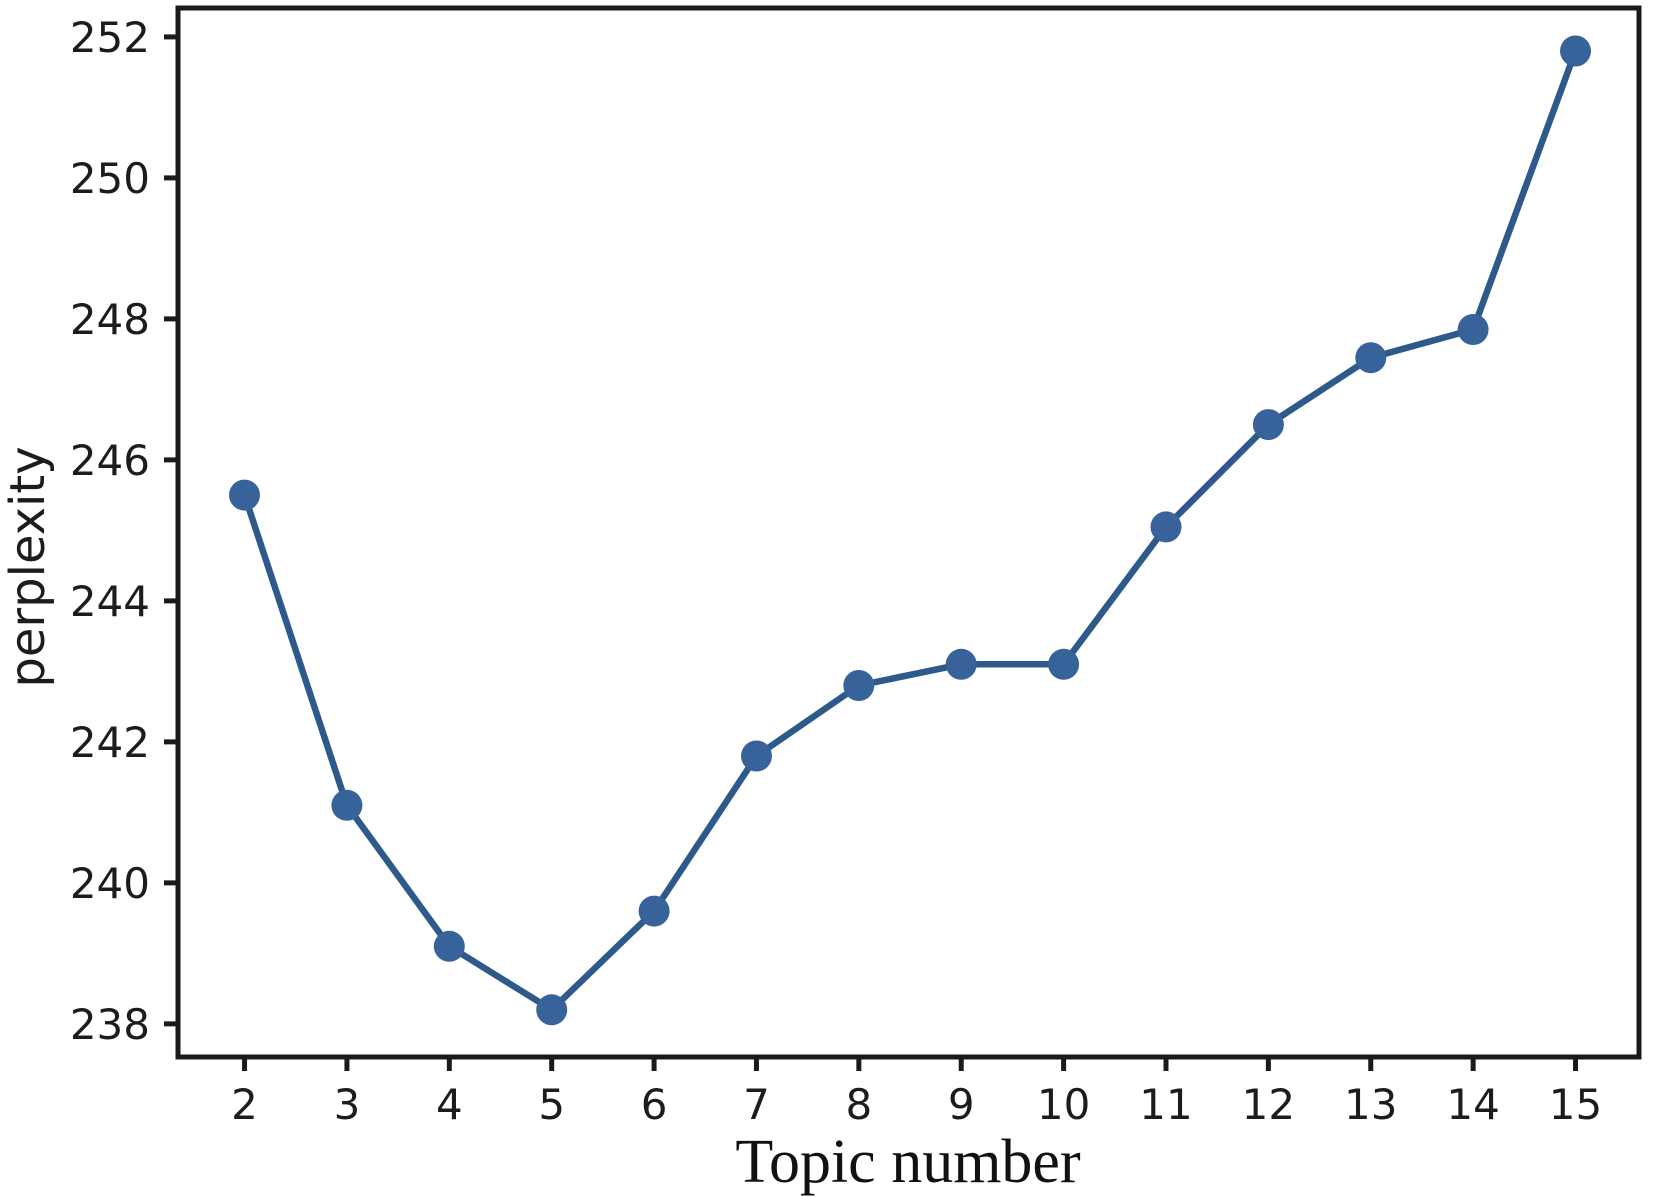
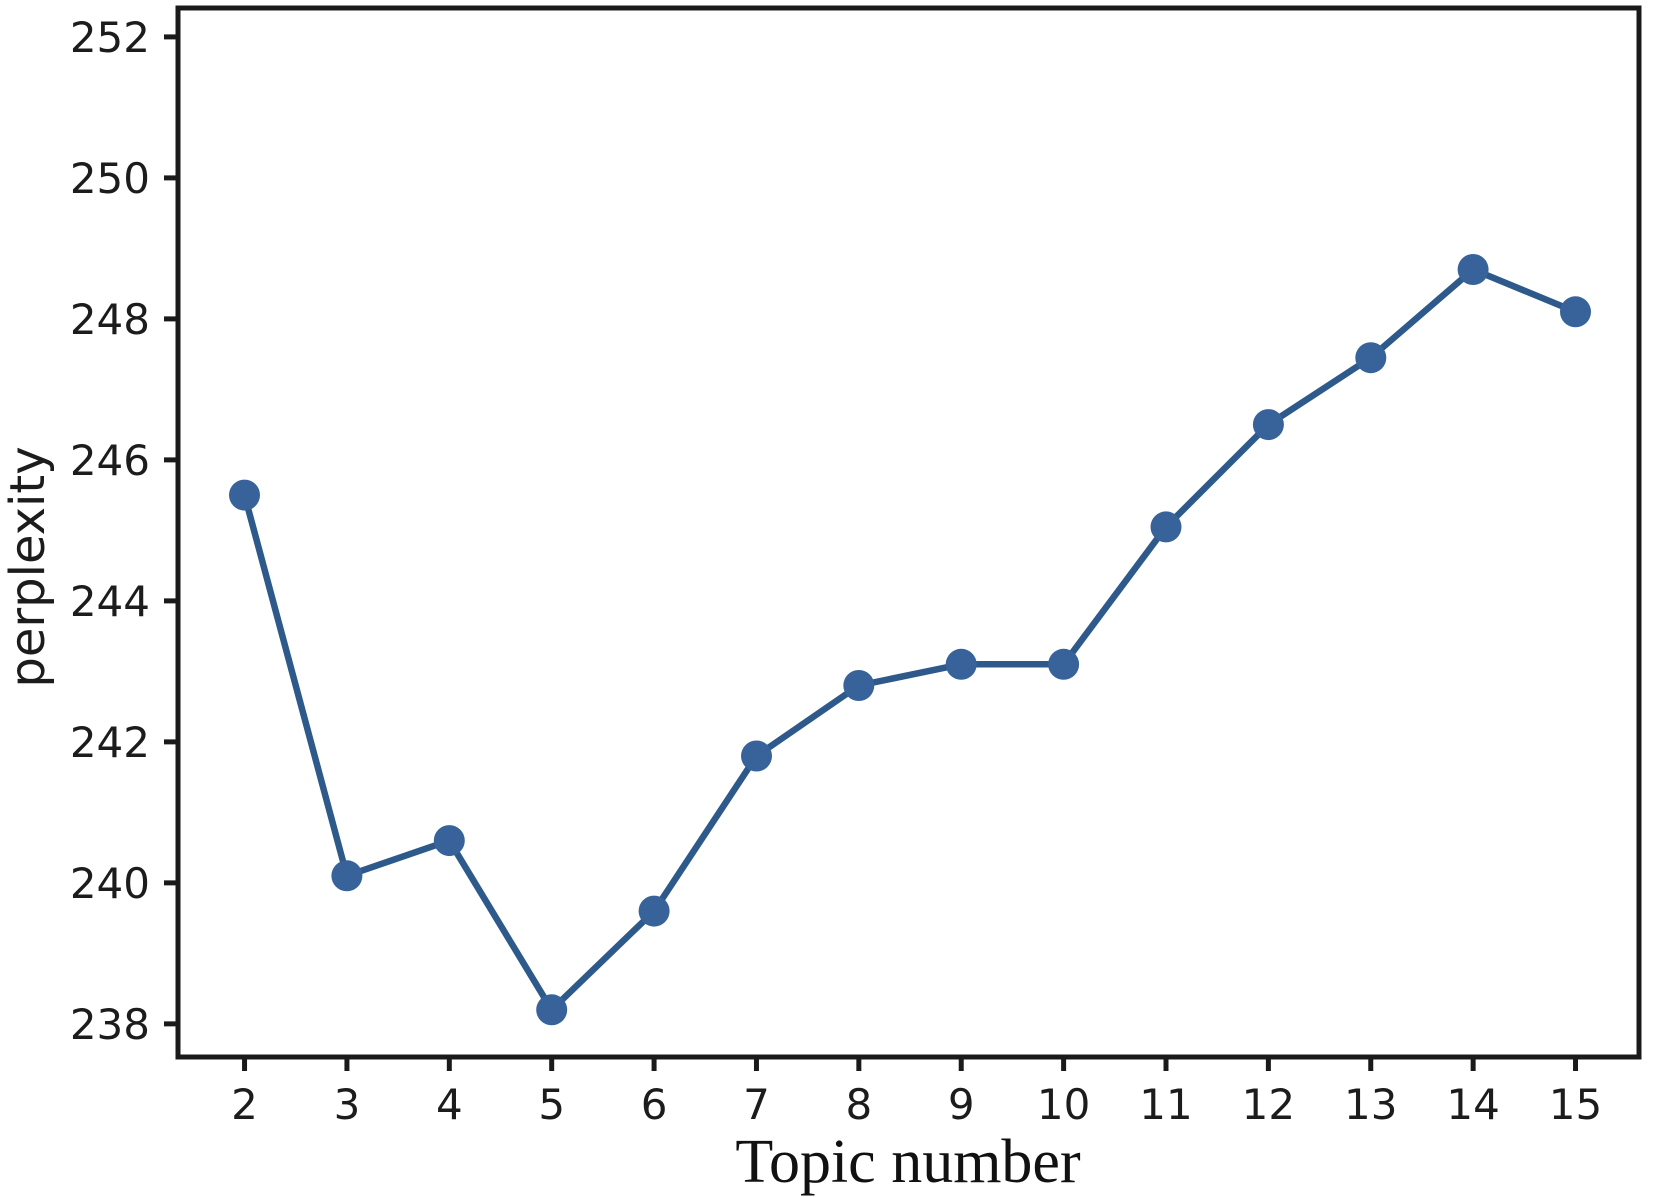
3: 241.1 -> 240.1
4: 239.1 -> 240.6
14: 247.8 -> 248.7
15: 251.8 -> 248.1
